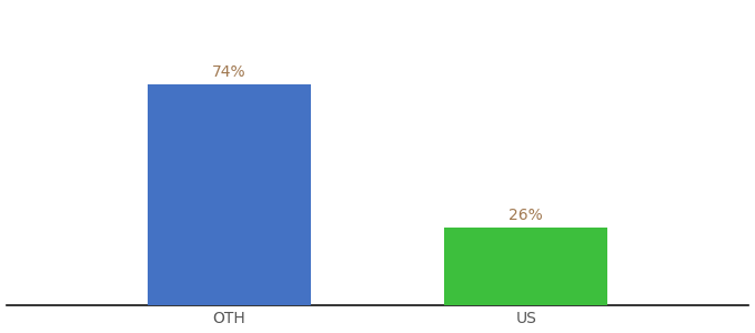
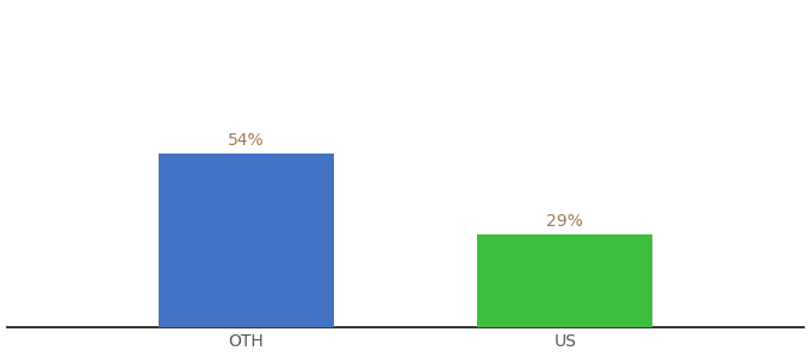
OTH: 74% -> 54%
US: 26% -> 29%
